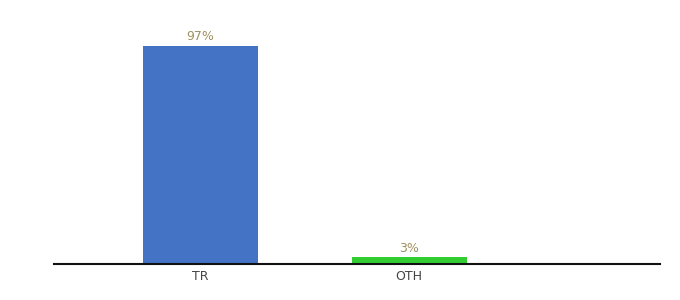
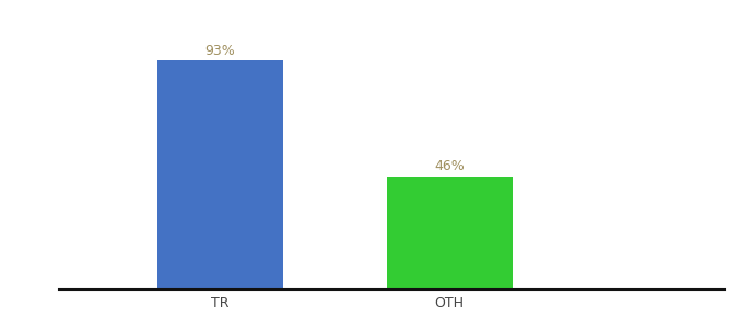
TR: 97% -> 93%
OTH: 3% -> 46%
